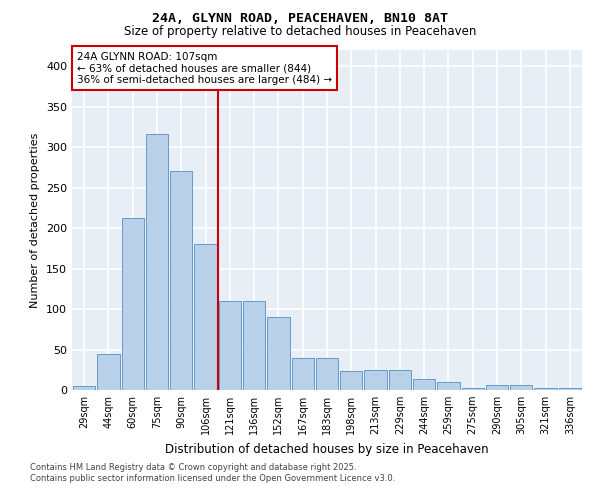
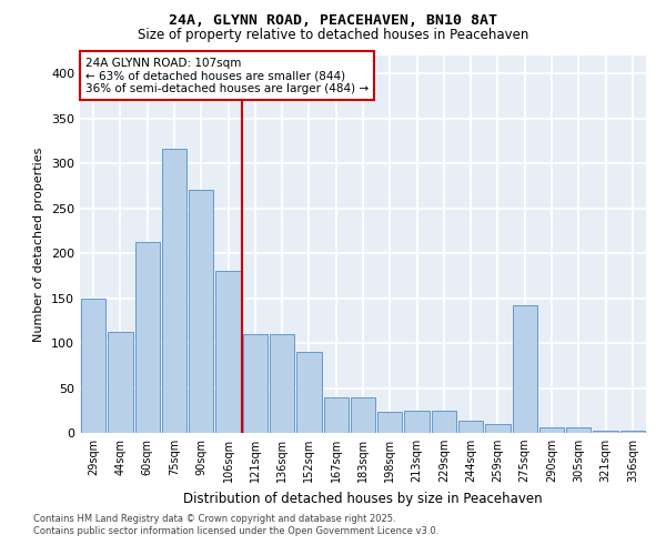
29sqm: 5 -> 150
44sqm: 44 -> 112
275sqm: 2 -> 142
